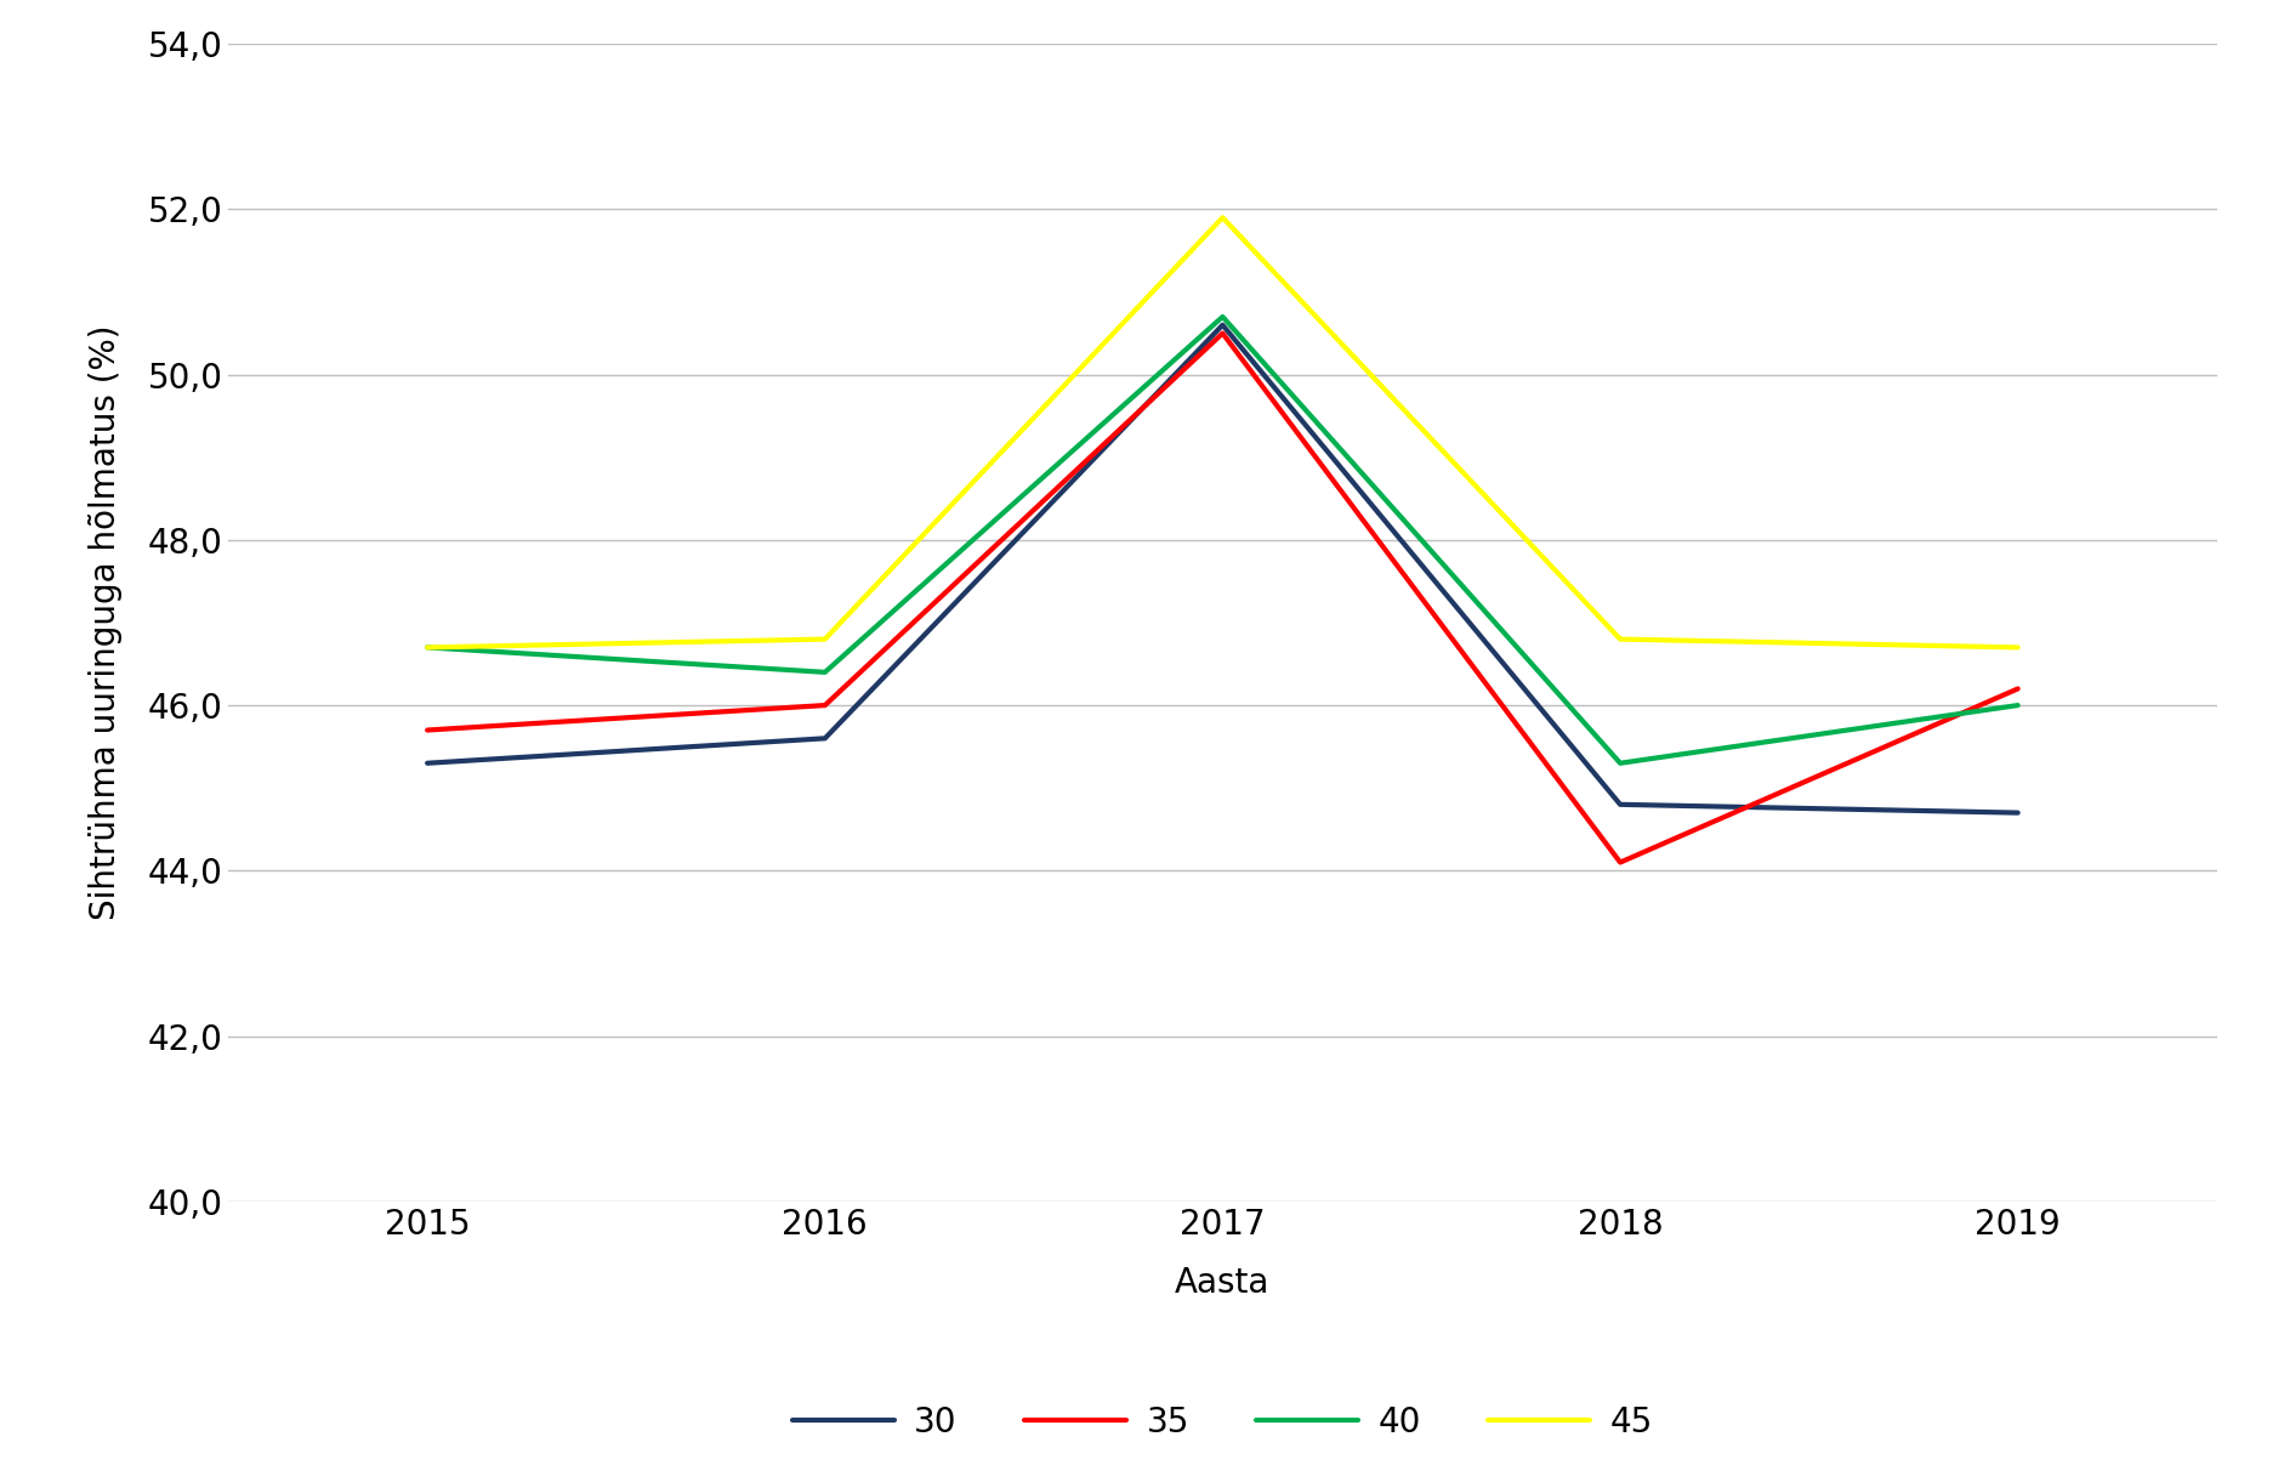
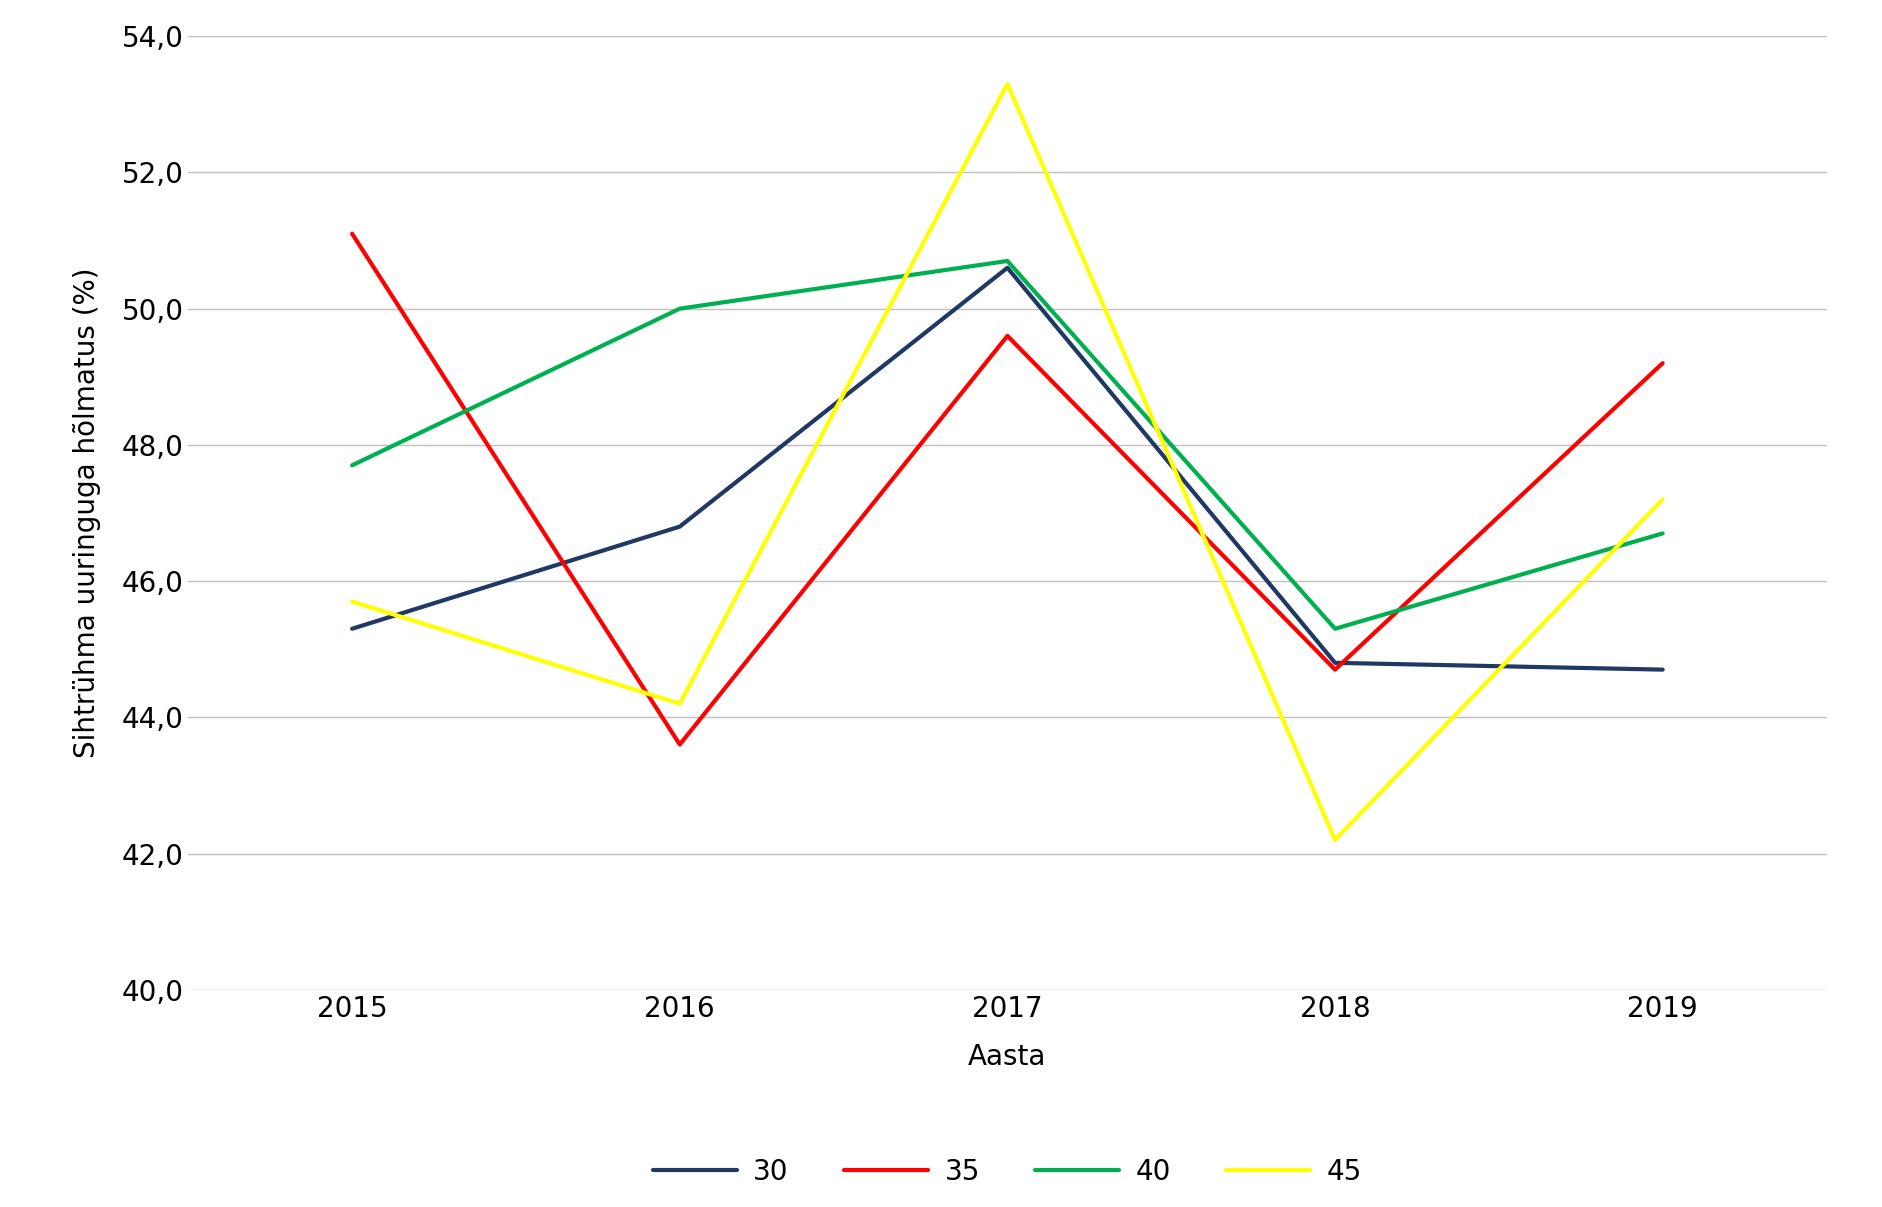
35/2015: 45,7 -> 51,1
40/2015: 46,7 -> 47,7
45/2015: 46,7 -> 45,7
30/2016: 45,6 -> 46,8
35/2016: 46,0 -> 43,6
40/2016: 46,4 -> 50,0
45/2016: 46,8 -> 44,2
35/2017: 50,5 -> 49,6
45/2017: 51,9 -> 53,3
35/2018: 44,1 -> 44,7
45/2018: 46,8 -> 42,2
35/2019: 46,2 -> 49,2
40/2019: 46,0 -> 46,7
45/2019: 46,7 -> 47,2
